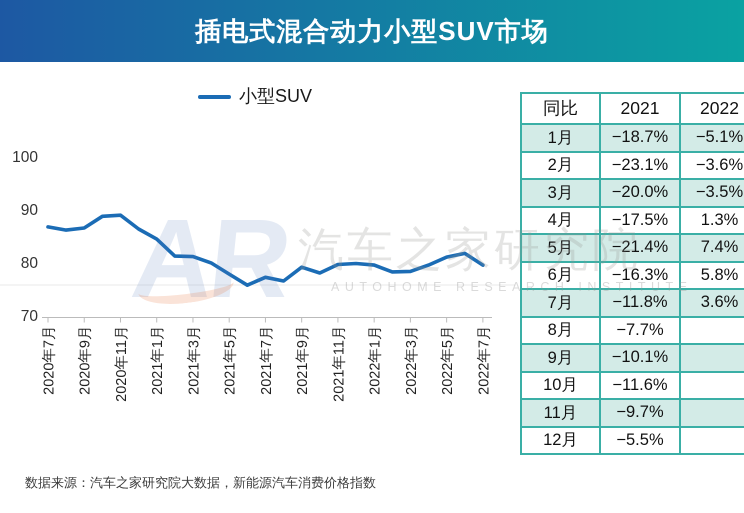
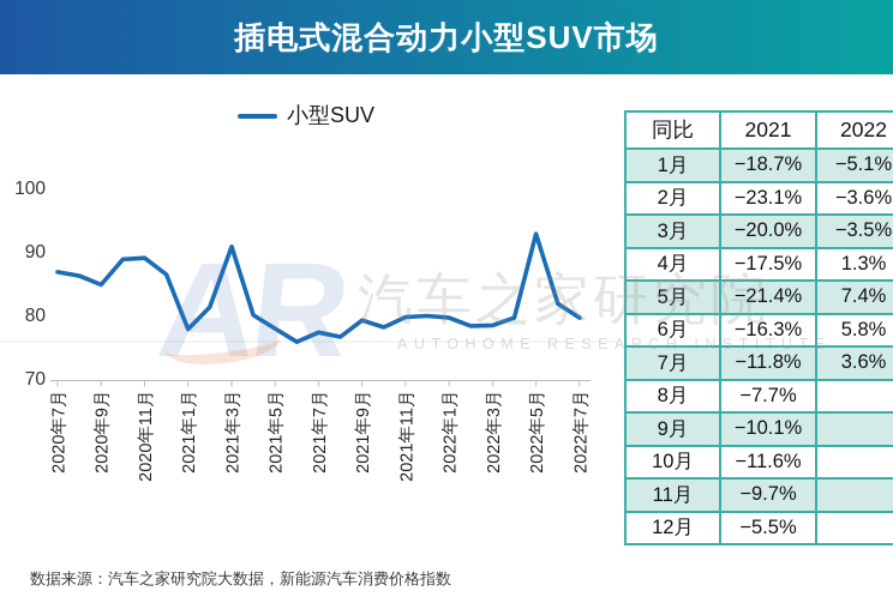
2020年9月: 87 -> 85
2021年1月: 85 -> 78
2021年3月: 81 -> 91
2022年5月: 81 -> 93
